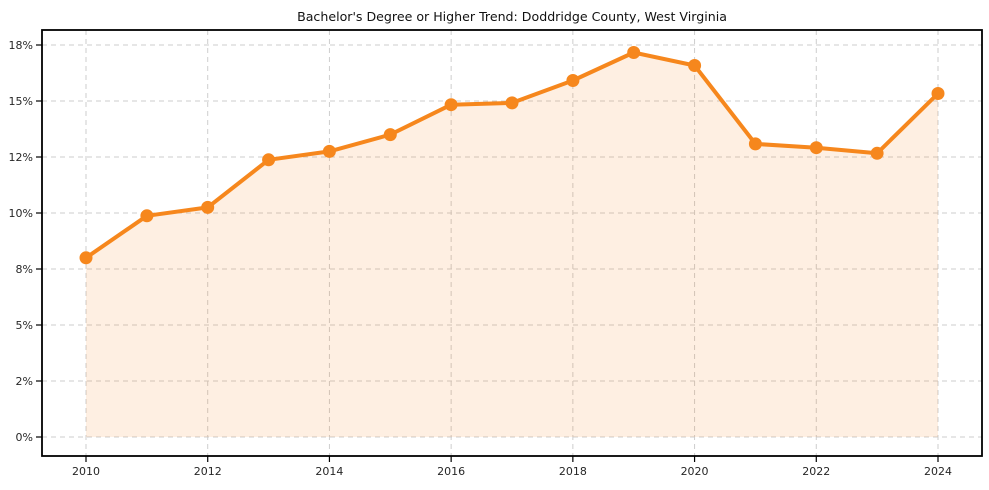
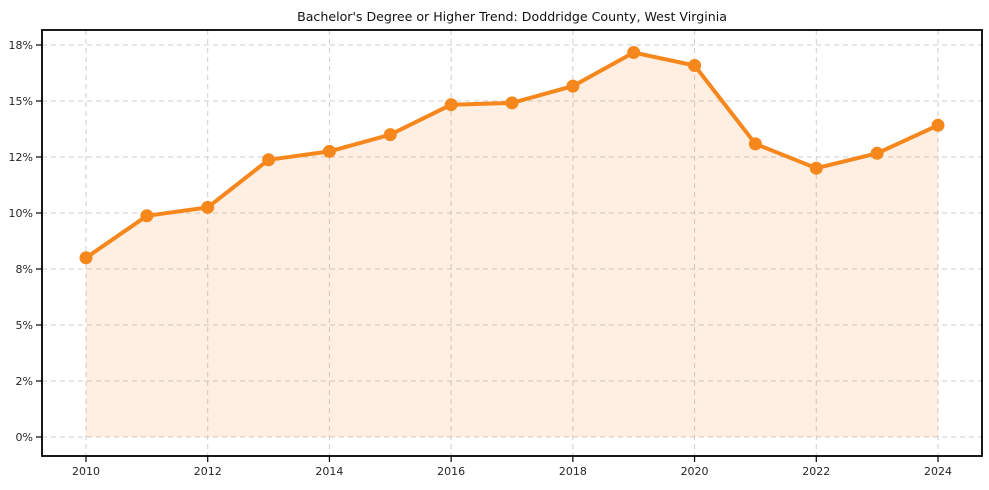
2018: 16.1% -> 15.8%
2022: 12.5% -> 11.6%
2024: 15.4% -> 13.7%
